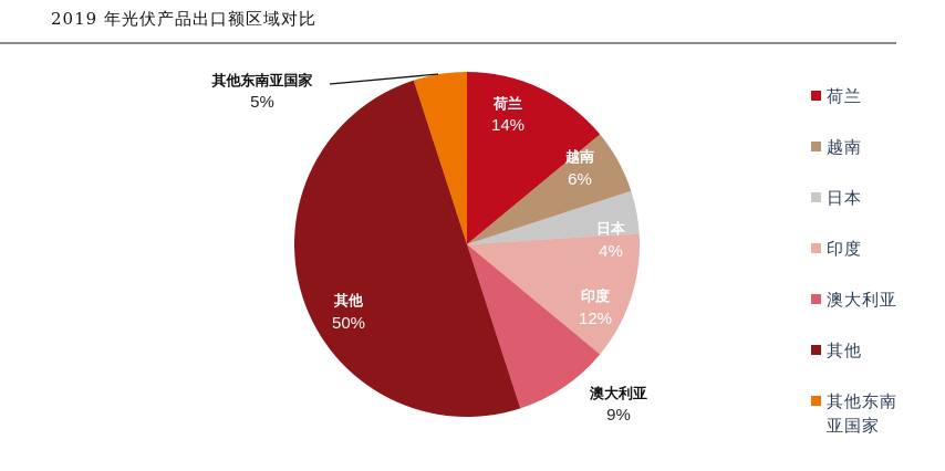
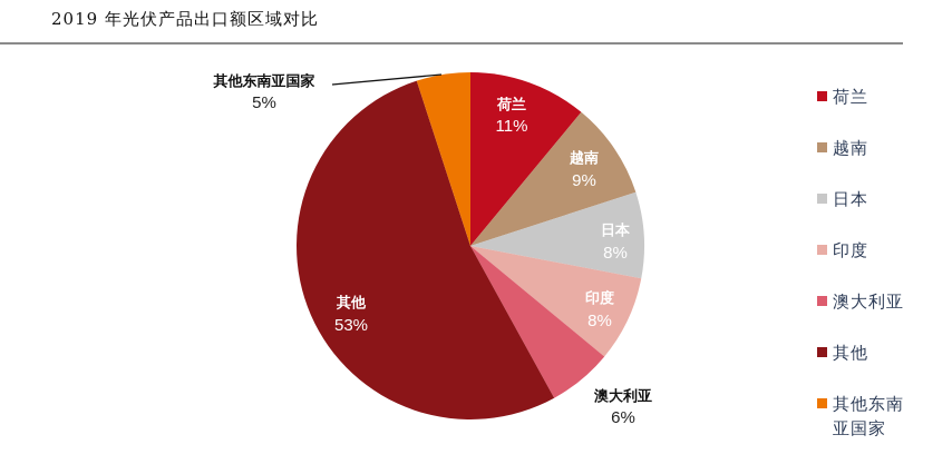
荷兰: 14% -> 11%
越南: 6% -> 9%
日本: 4% -> 8%
印度: 12% -> 8%
澳大利亚: 9% -> 6%
其他: 50% -> 53%
